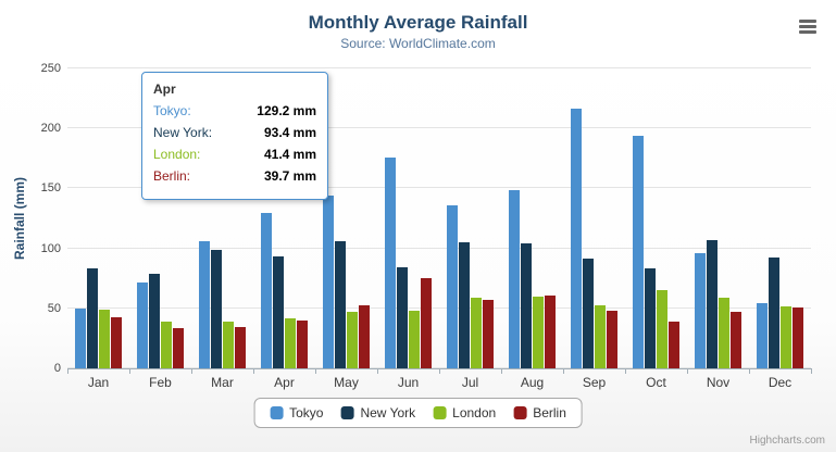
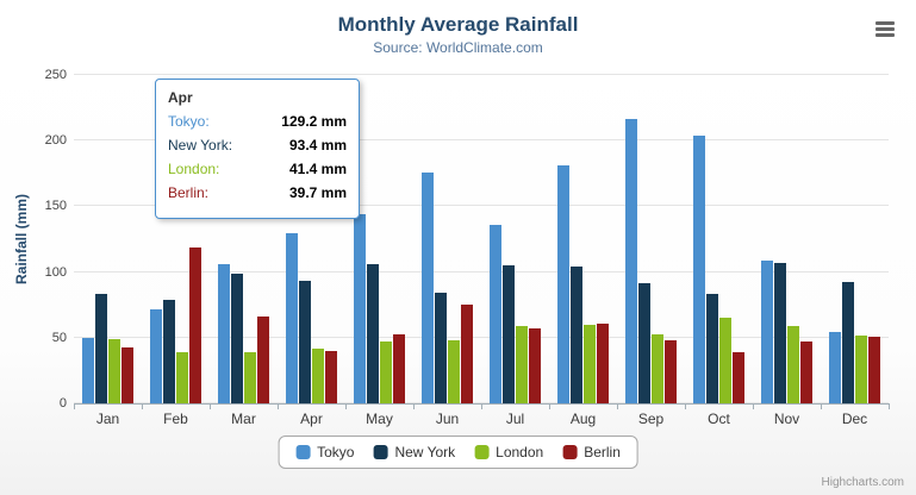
Berlin/Feb: 33 -> 119
Berlin/Mar: 34 -> 66
Tokyo/Aug: 148 -> 181
Tokyo/Oct: 194 -> 204
Tokyo/Nov: 96 -> 109
